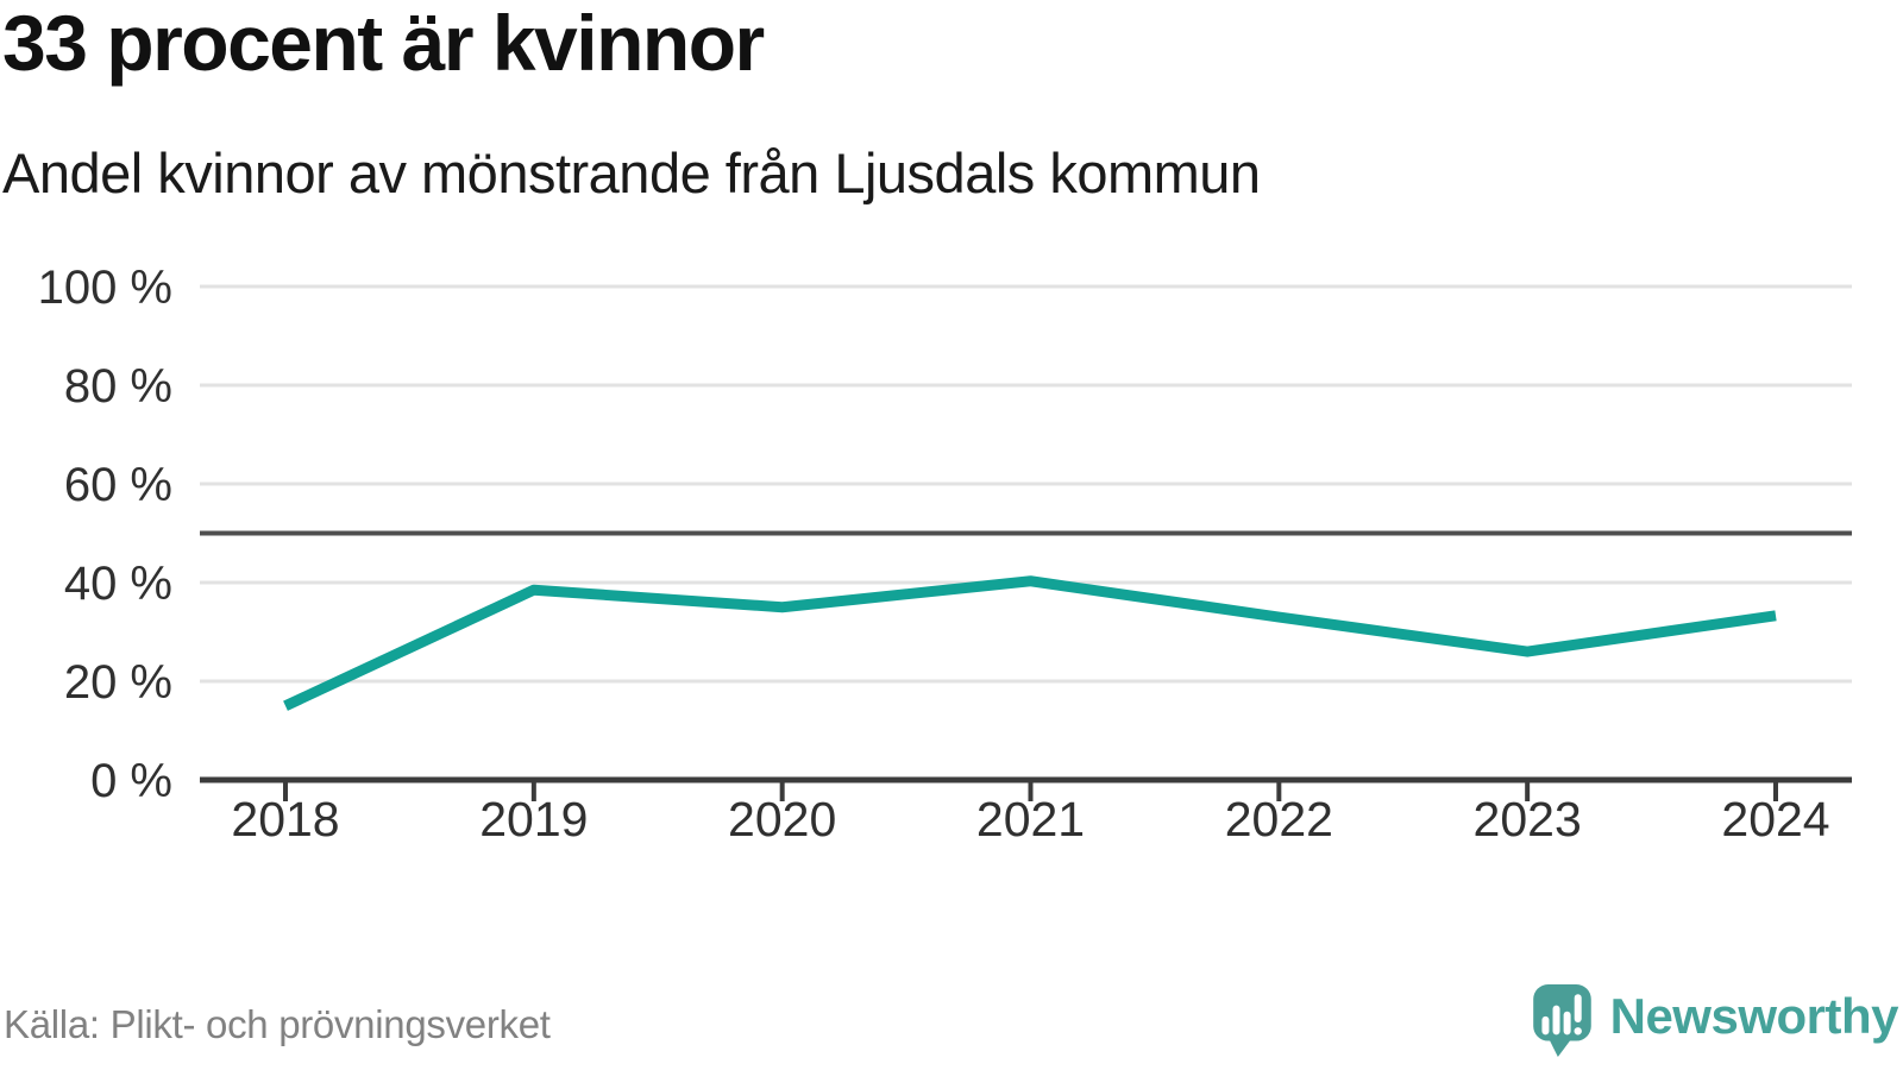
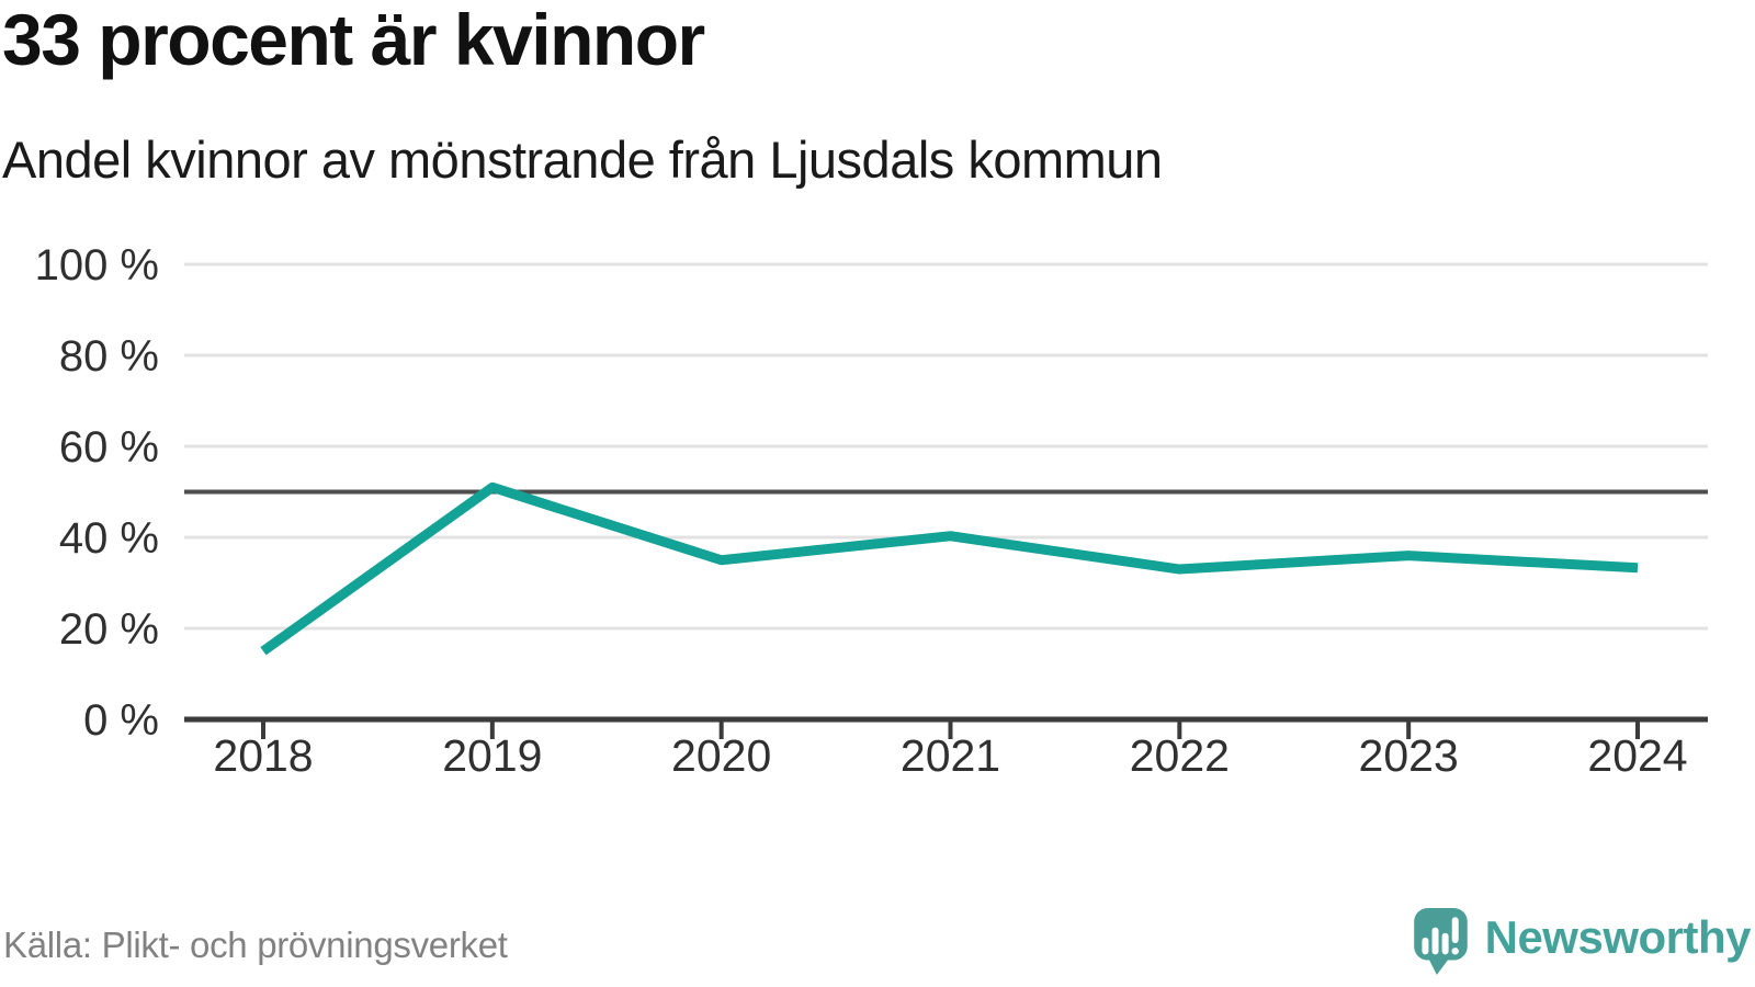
2019: 38% -> 51%
2023: 26% -> 36%
